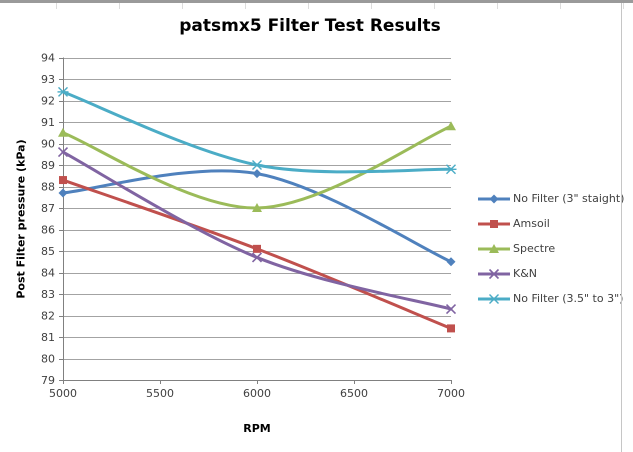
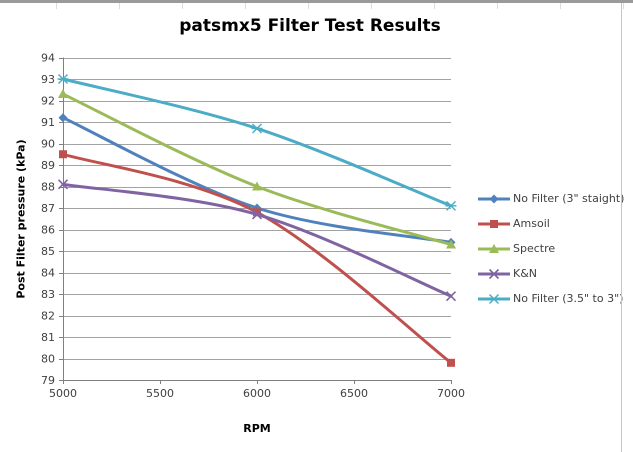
No Filter (3" staight)/5000: 87.7 -> 91.2
Amsoil/5000: 88.3 -> 89.5
Spectre/5000: 90.5 -> 92.3
K&N/5000: 89.6 -> 88.1
No Filter (3.5" to 3")/5000: 92.4 -> 93.0
No Filter (3" staight)/6000: 88.6 -> 87.0
Amsoil/6000: 85.1 -> 86.8
Spectre/6000: 87.0 -> 88.0
K&N/6000: 84.7 -> 86.7
No Filter (3.5" to 3")/6000: 89.0 -> 90.7
No Filter (3" staight)/7000: 84.5 -> 85.4
Amsoil/7000: 81.4 -> 79.8
Spectre/7000: 90.8 -> 85.3
K&N/7000: 82.3 -> 82.9
No Filter (3.5" to 3")/7000: 88.8 -> 87.1
